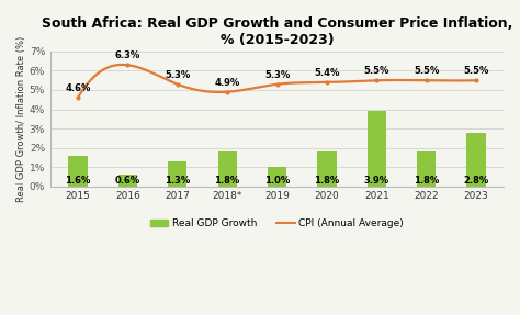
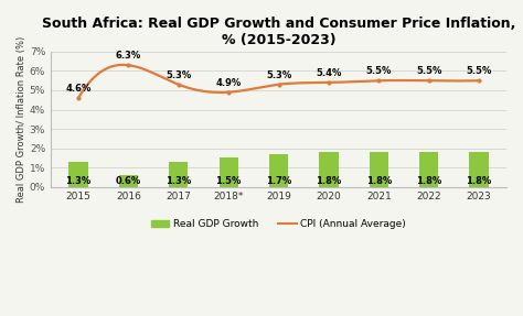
Real GDP Growth/2015: 1.6% -> 1.3%
Real GDP Growth/2018*: 1.8% -> 1.5%
Real GDP Growth/2019: 1.0% -> 1.7%
Real GDP Growth/2021: 3.9% -> 1.8%
Real GDP Growth/2023: 2.8% -> 1.8%
